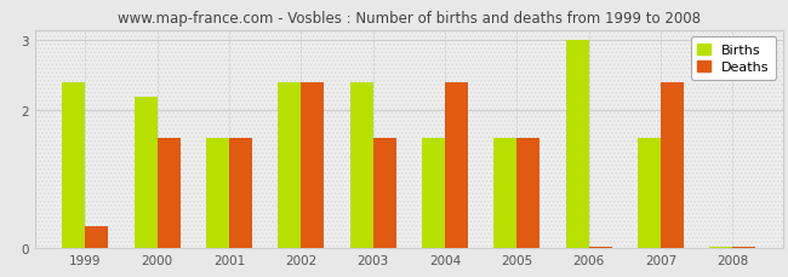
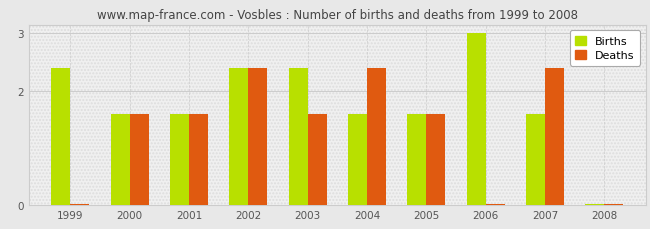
Deaths/1999: 0.32 -> 0.03
Births/2000: 2.18 -> 1.60
